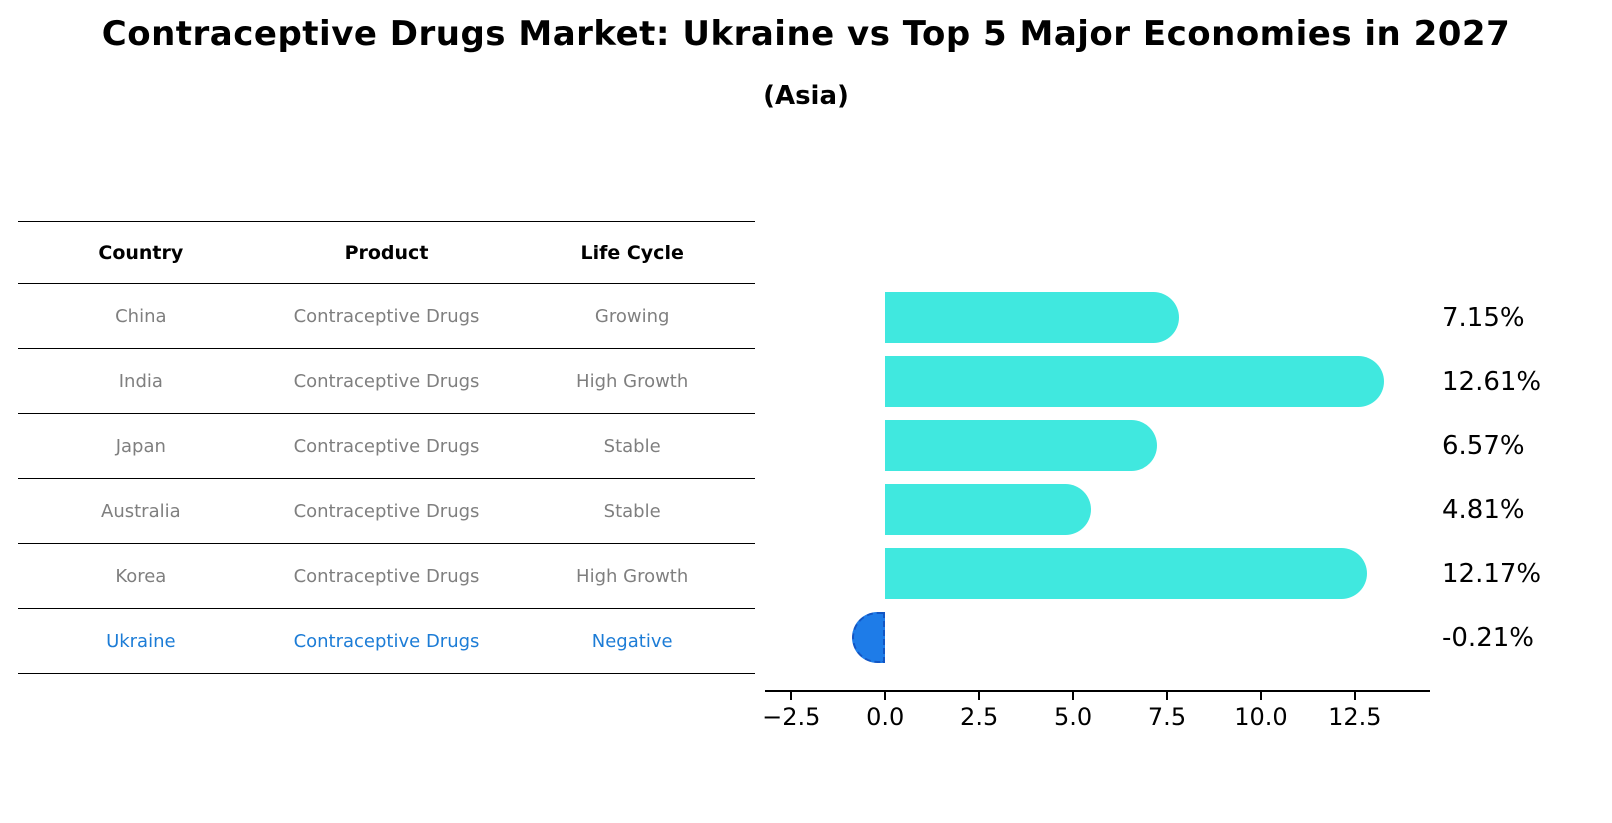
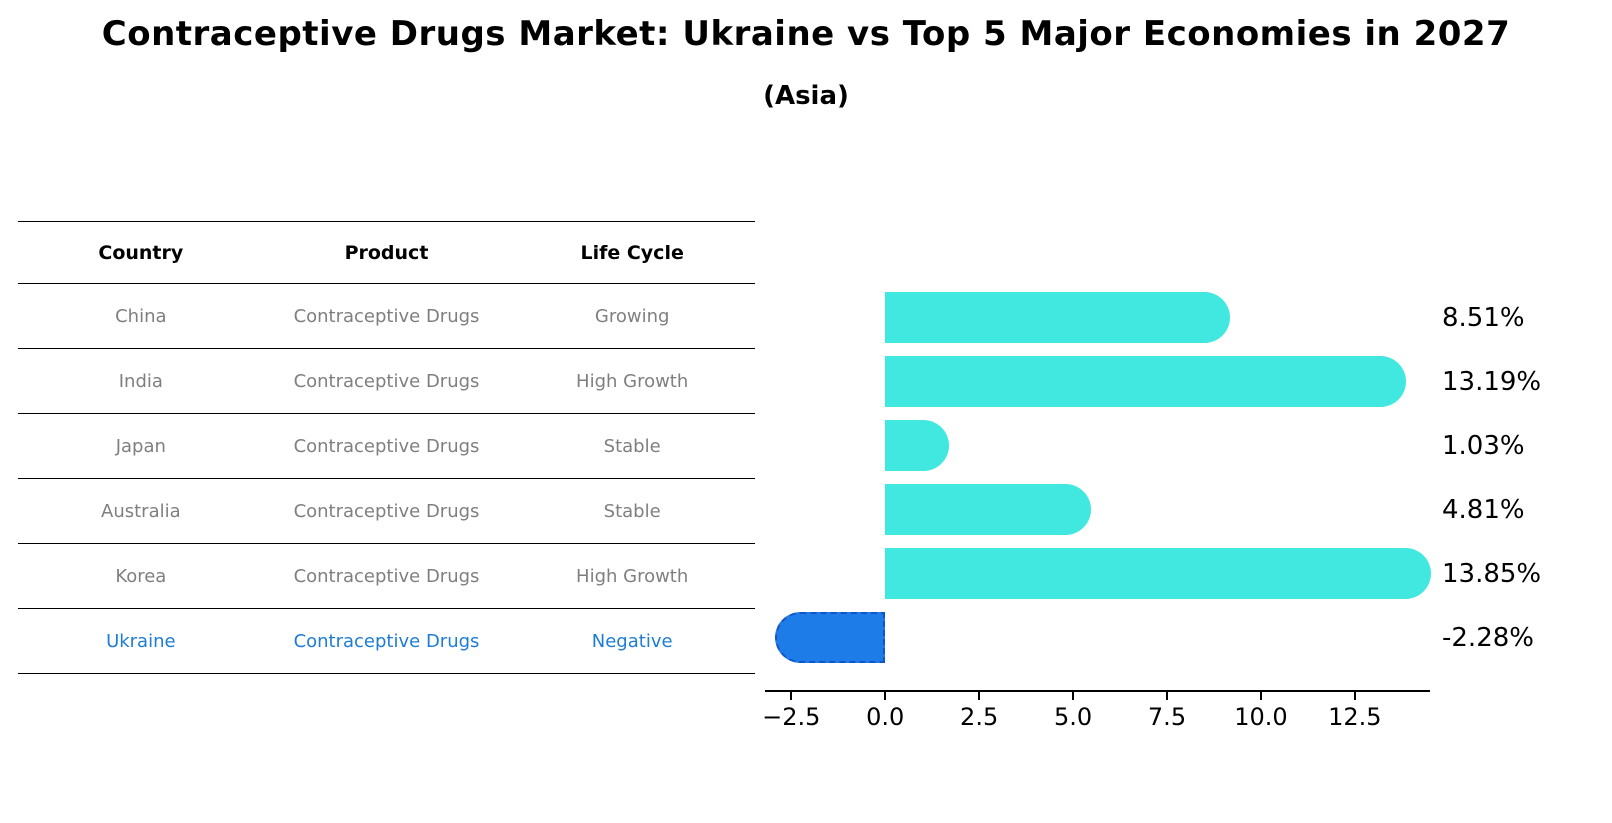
China: 7.15% -> 8.51%
India: 12.61% -> 13.19%
Japan: 6.57% -> 1.03%
Korea: 12.17% -> 13.85%
Ukraine: -0.21% -> -2.28%
